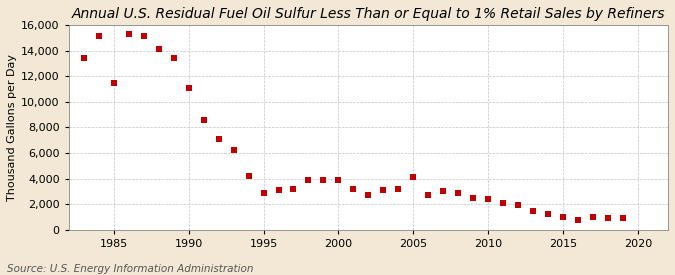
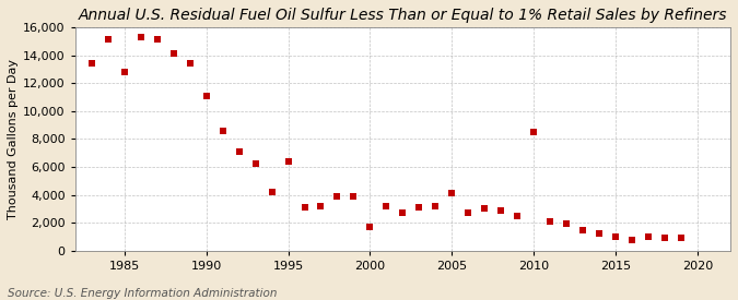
1985: 11,500 -> 12,800
1995: 2,900 -> 6,400
2000: 3,900 -> 1,700
2010: 2,400 -> 8,500
